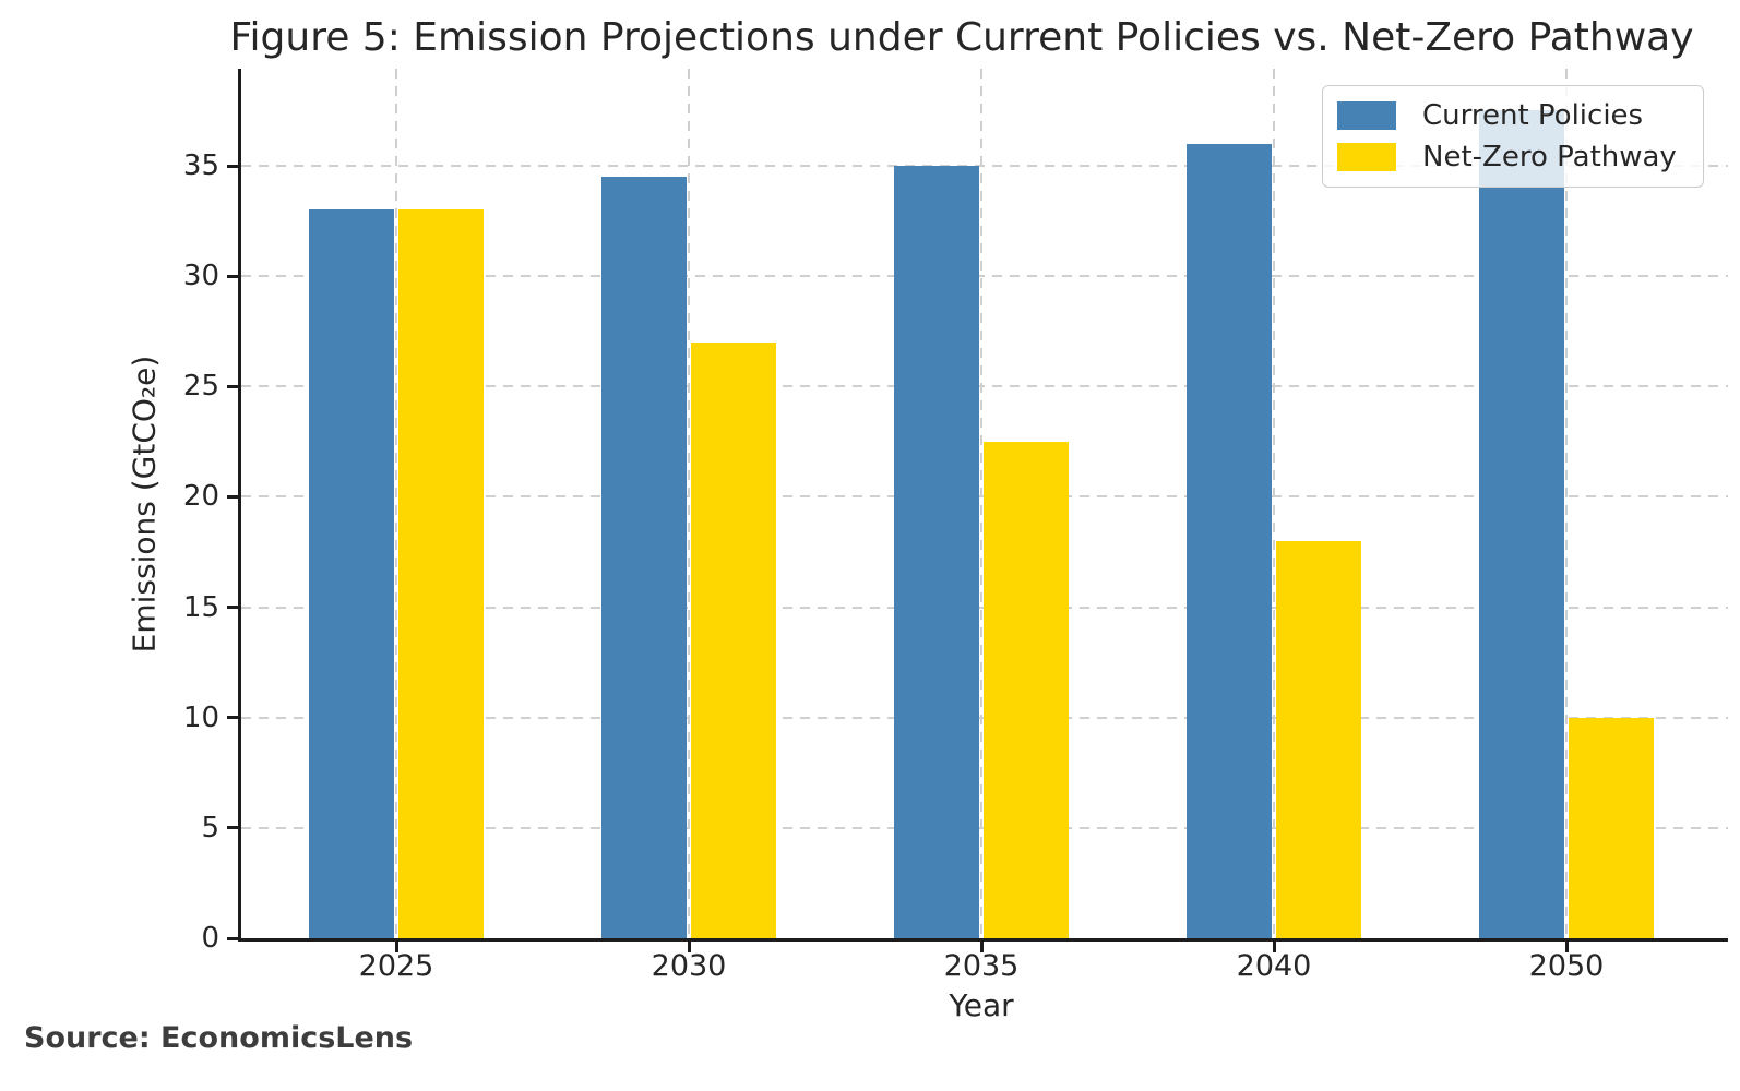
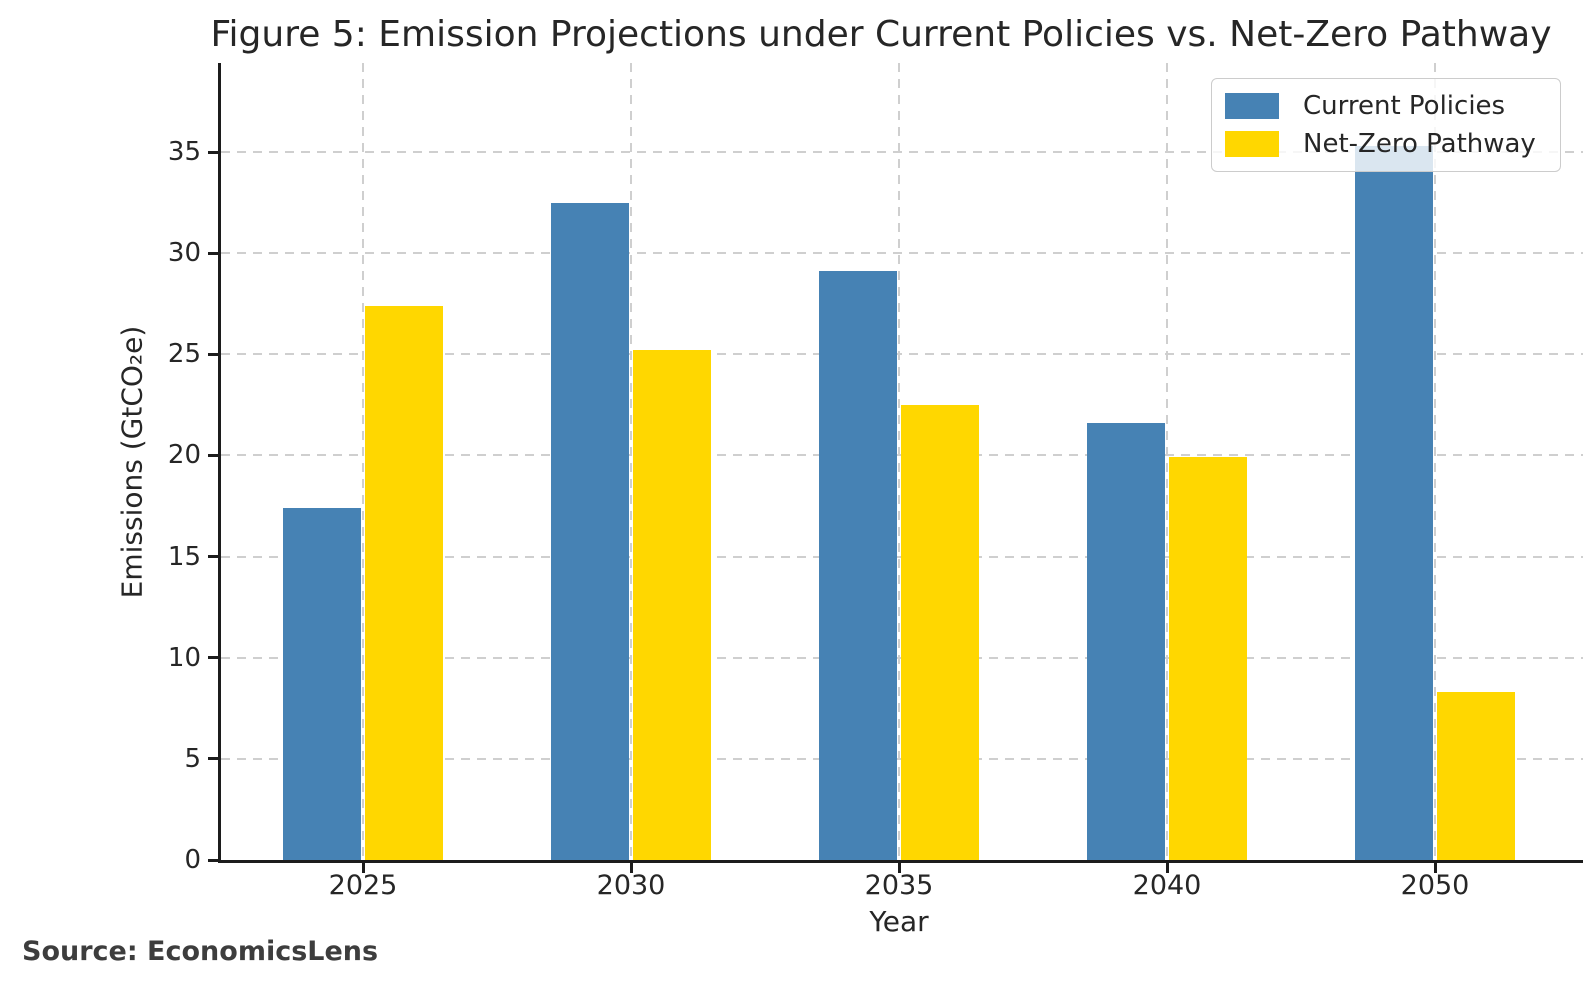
Current Policies/2025: 33.0 -> 17.4
Net-Zero Pathway/2025: 33.0 -> 27.4
Current Policies/2030: 34.5 -> 32.5
Net-Zero Pathway/2030: 27.0 -> 25.2
Current Policies/2035: 35.0 -> 29.1
Current Policies/2040: 36.0 -> 21.6
Net-Zero Pathway/2040: 18.0 -> 19.9
Current Policies/2050: 37.5 -> 35.3
Net-Zero Pathway/2050: 10.0 -> 8.3
